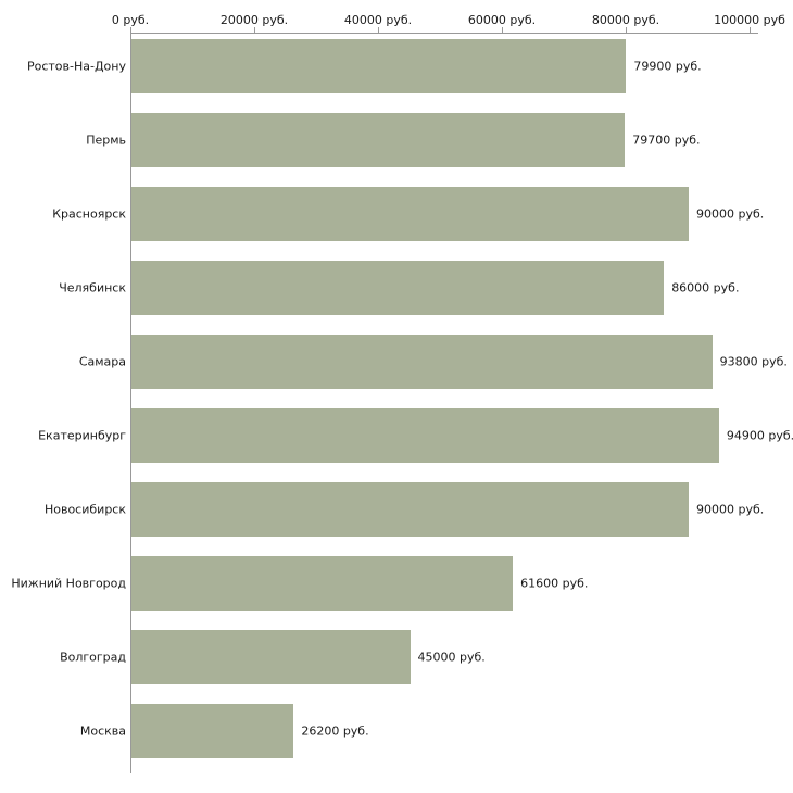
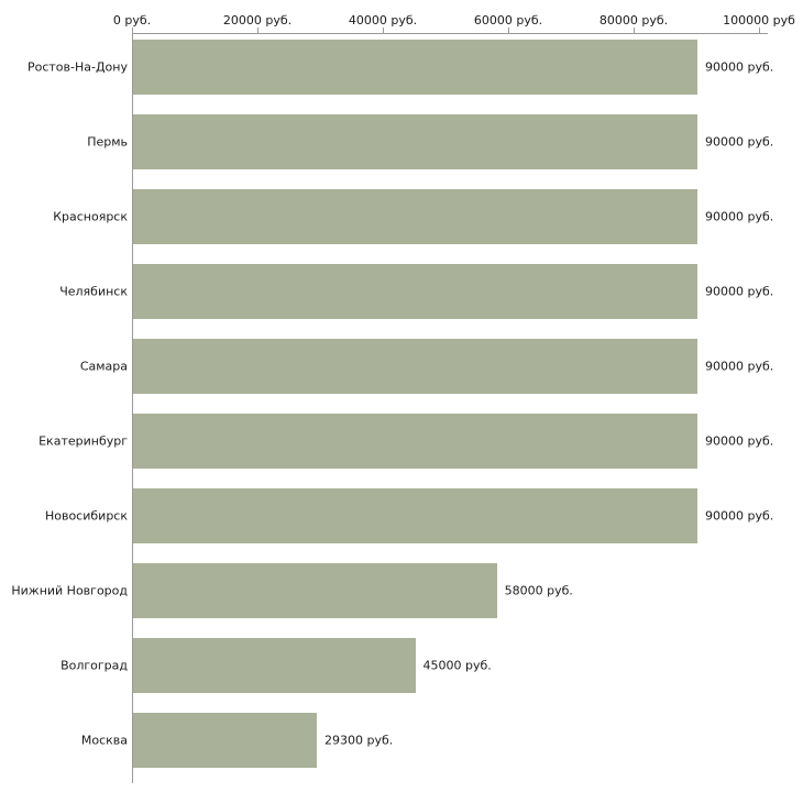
Ростов-На-Дону: 79900 -> 90000
Пермь: 79700 -> 90000
Челябинск: 86000 -> 90000
Самара: 93800 -> 90000
Екатеринбург: 94900 -> 90000
Нижний Новгород: 61600 -> 58000
Москва: 26200 -> 29300
